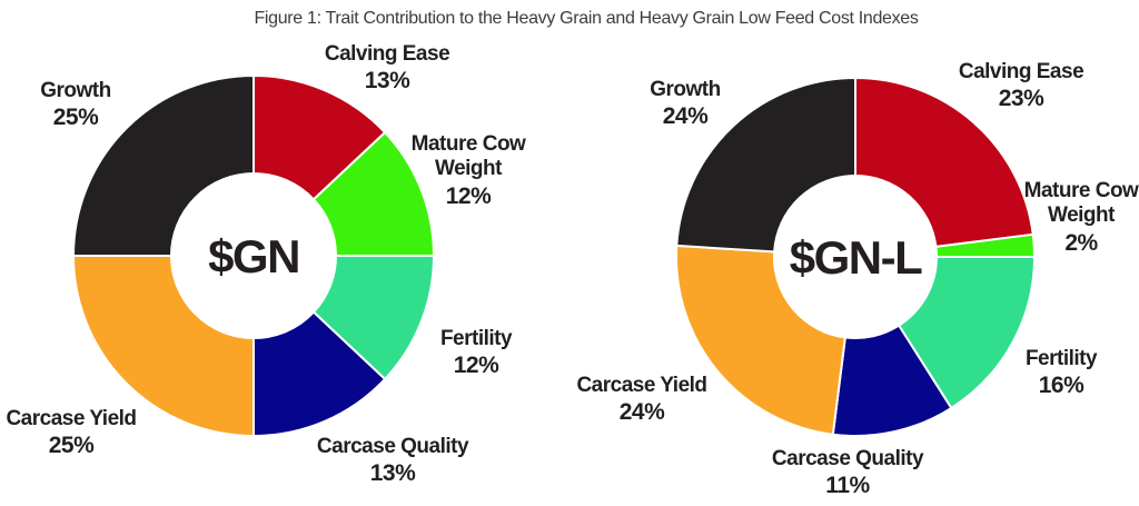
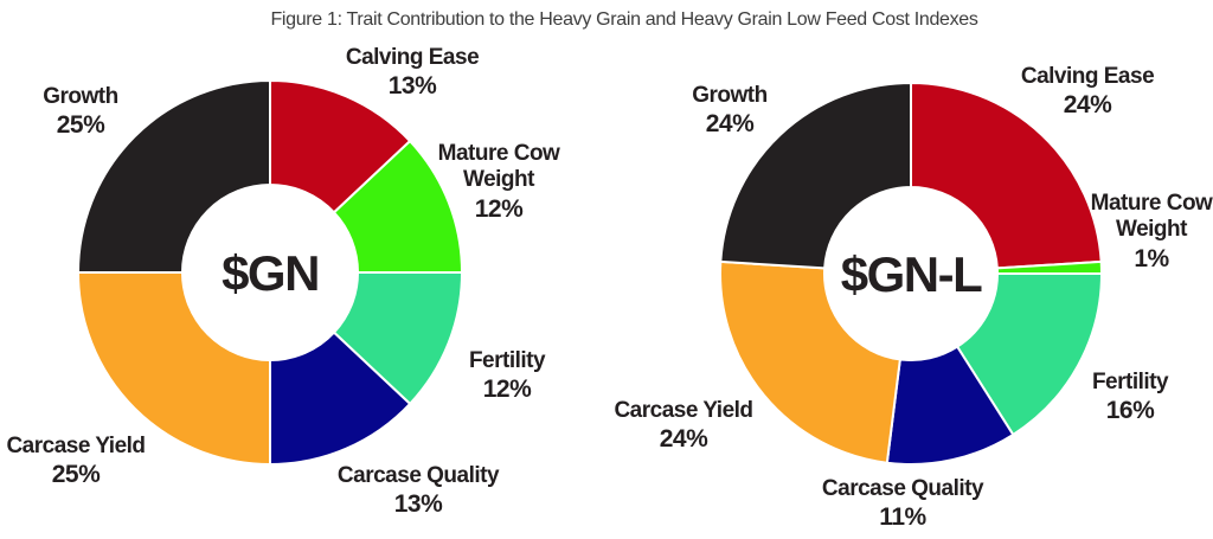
$GN-L/Calving Ease: 23% -> 24%
$GN-L/Mature Cow Weight: 2% -> 1%
